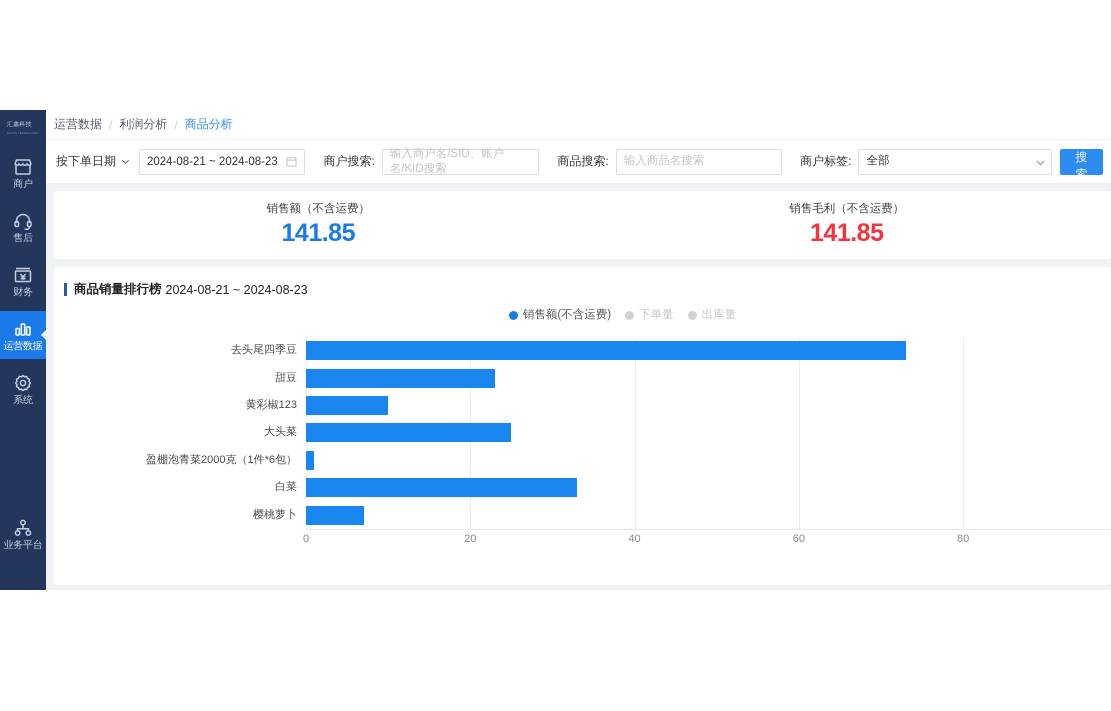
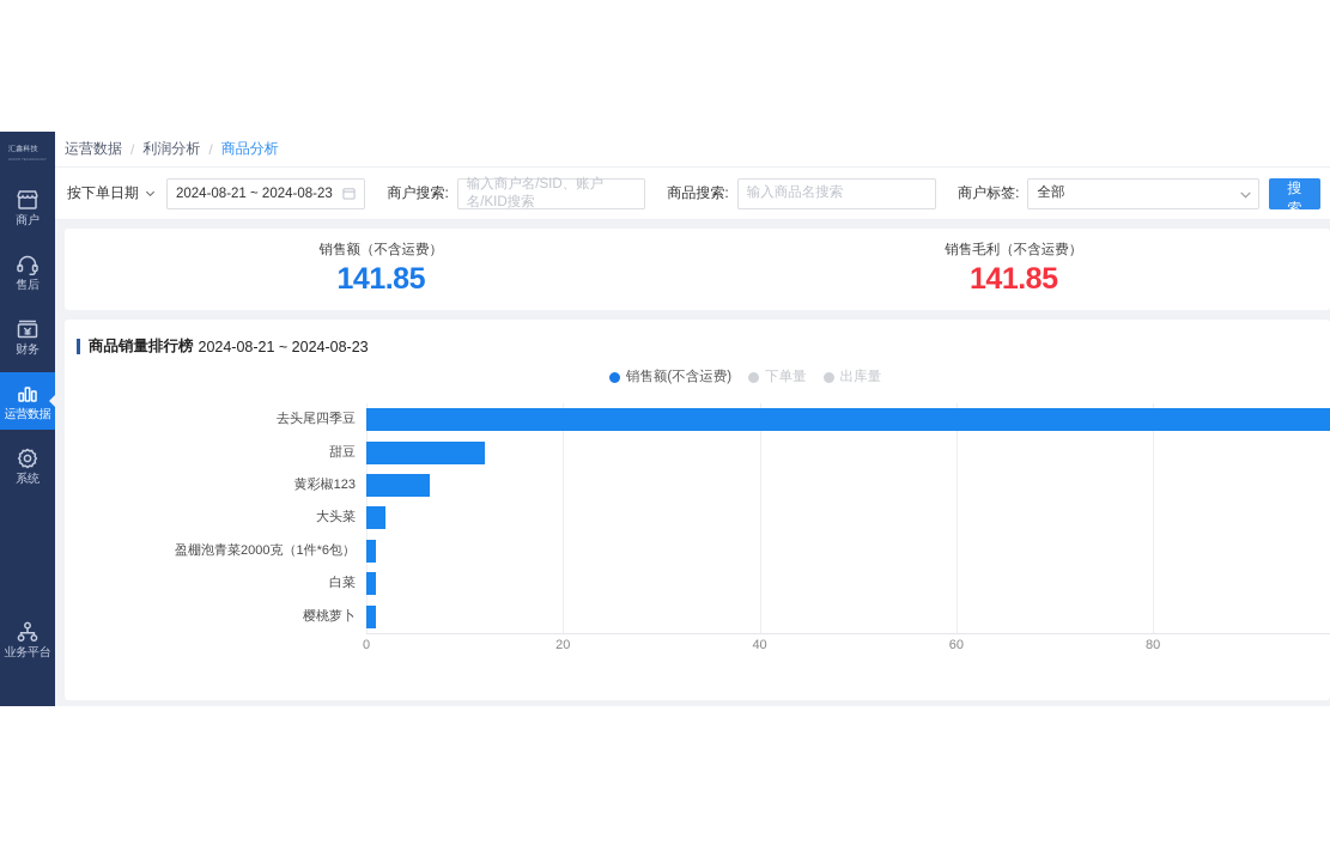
去头尾四季豆: 73 -> 98
甜豆: 23 -> 12
黄彩椒123: 10 -> 6
大头菜: 25 -> 2
白菜: 33 -> 1
樱桃萝卜: 7 -> 1
